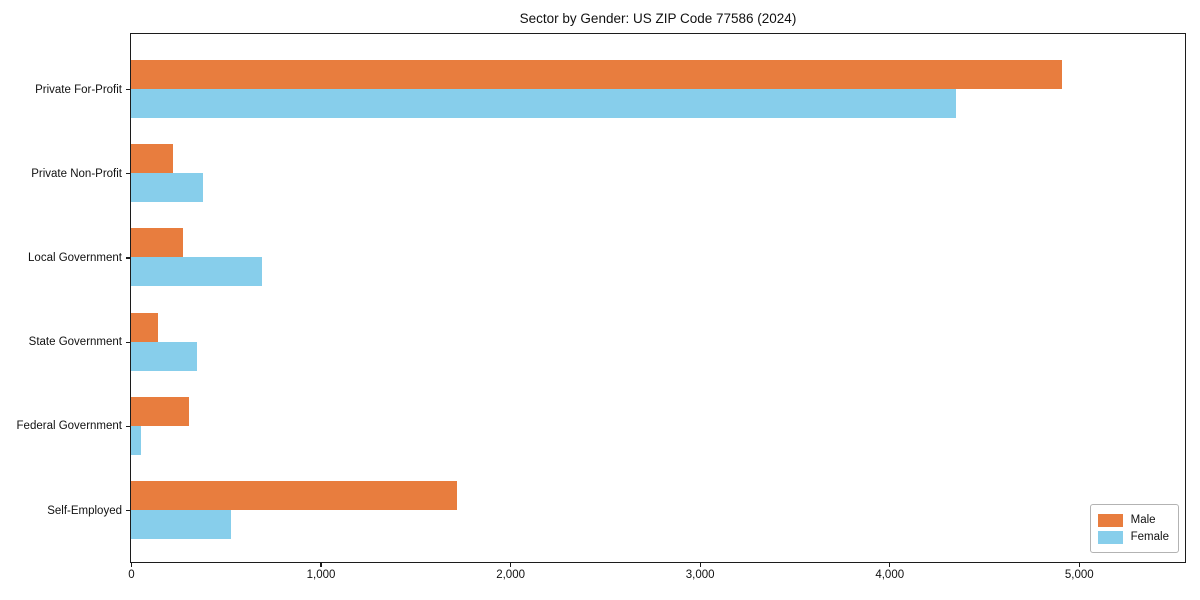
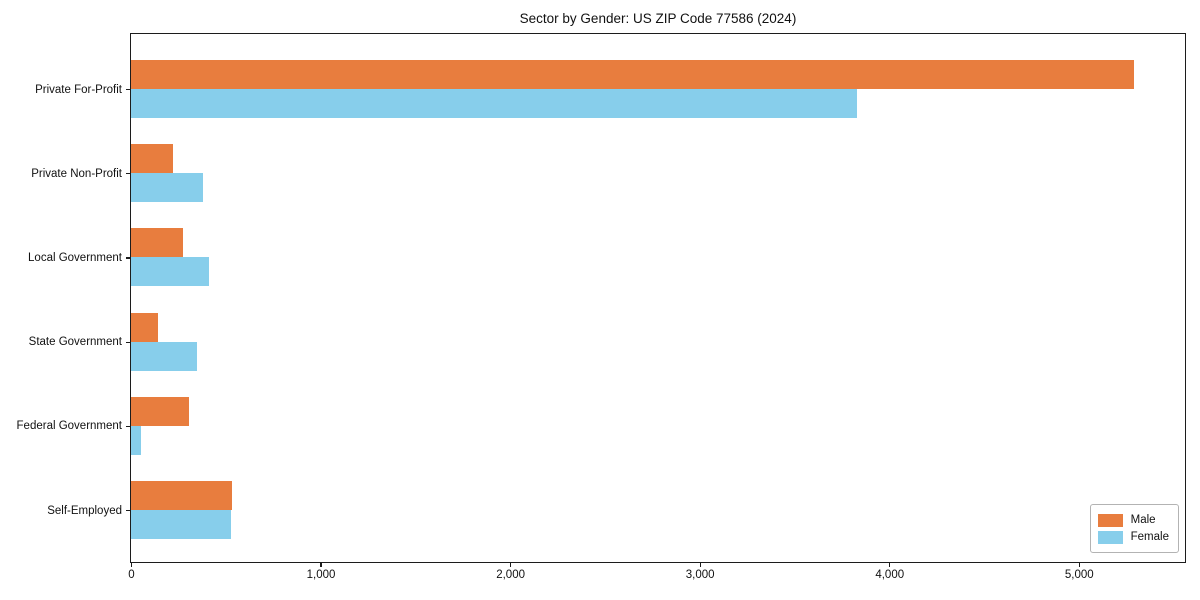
Male/Private For-Profit: 4910 -> 5290
Female/Private For-Profit: 4350 -> 3830
Female/Local Government: 690 -> 410
Male/Self-Employed: 1720 -> 540
